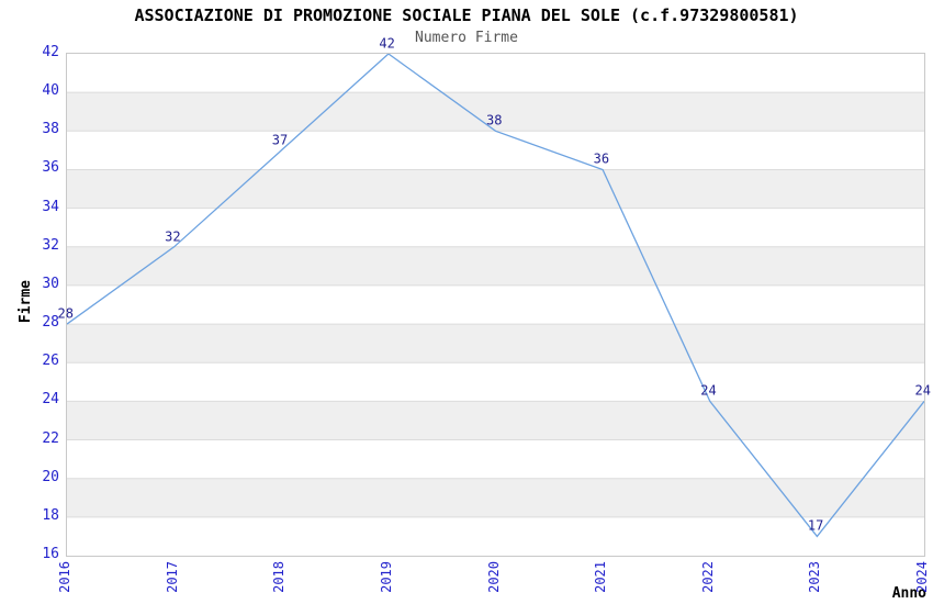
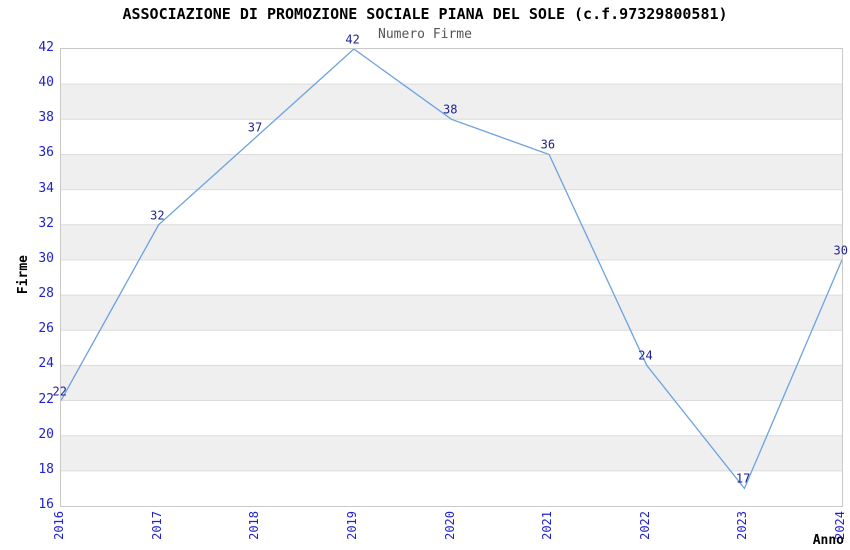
2016: 28 -> 22
2024: 24 -> 30
